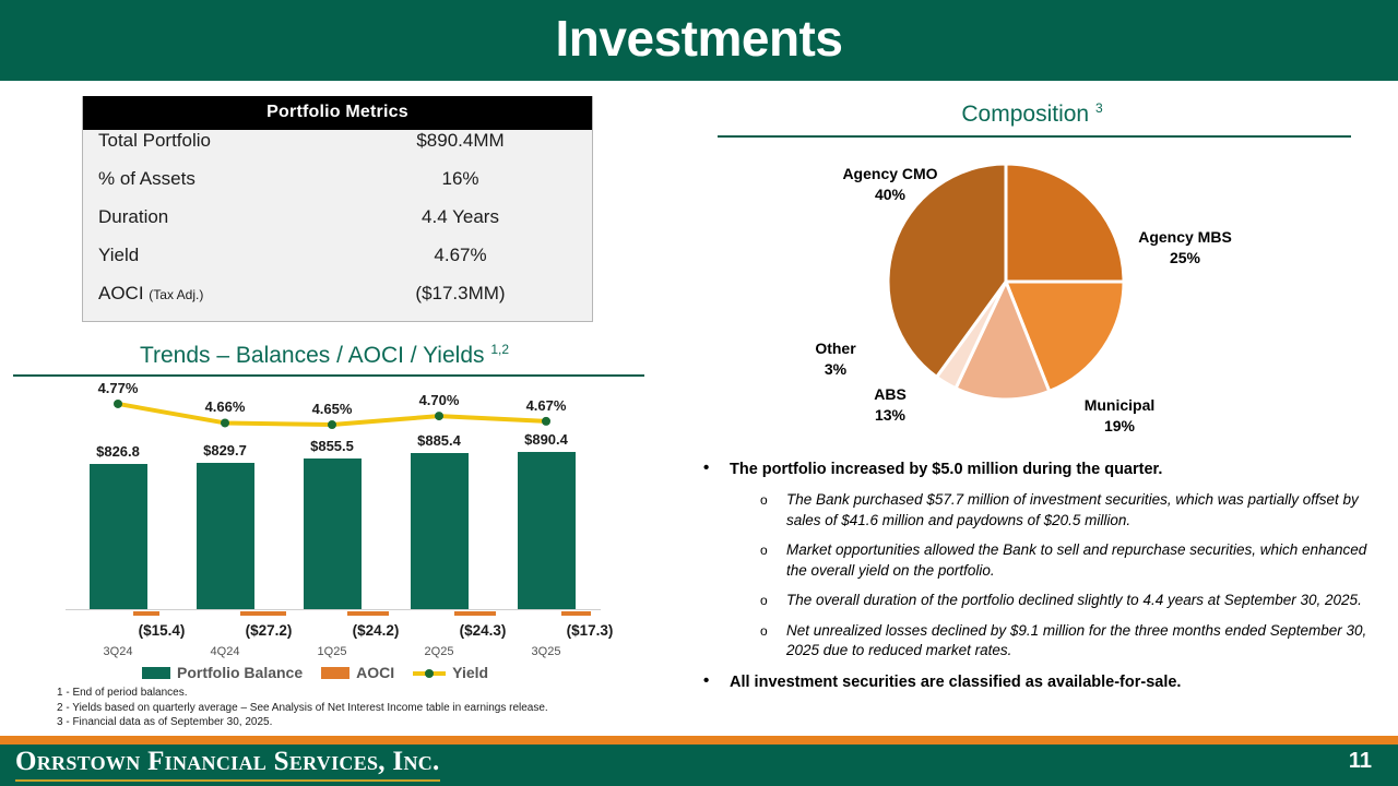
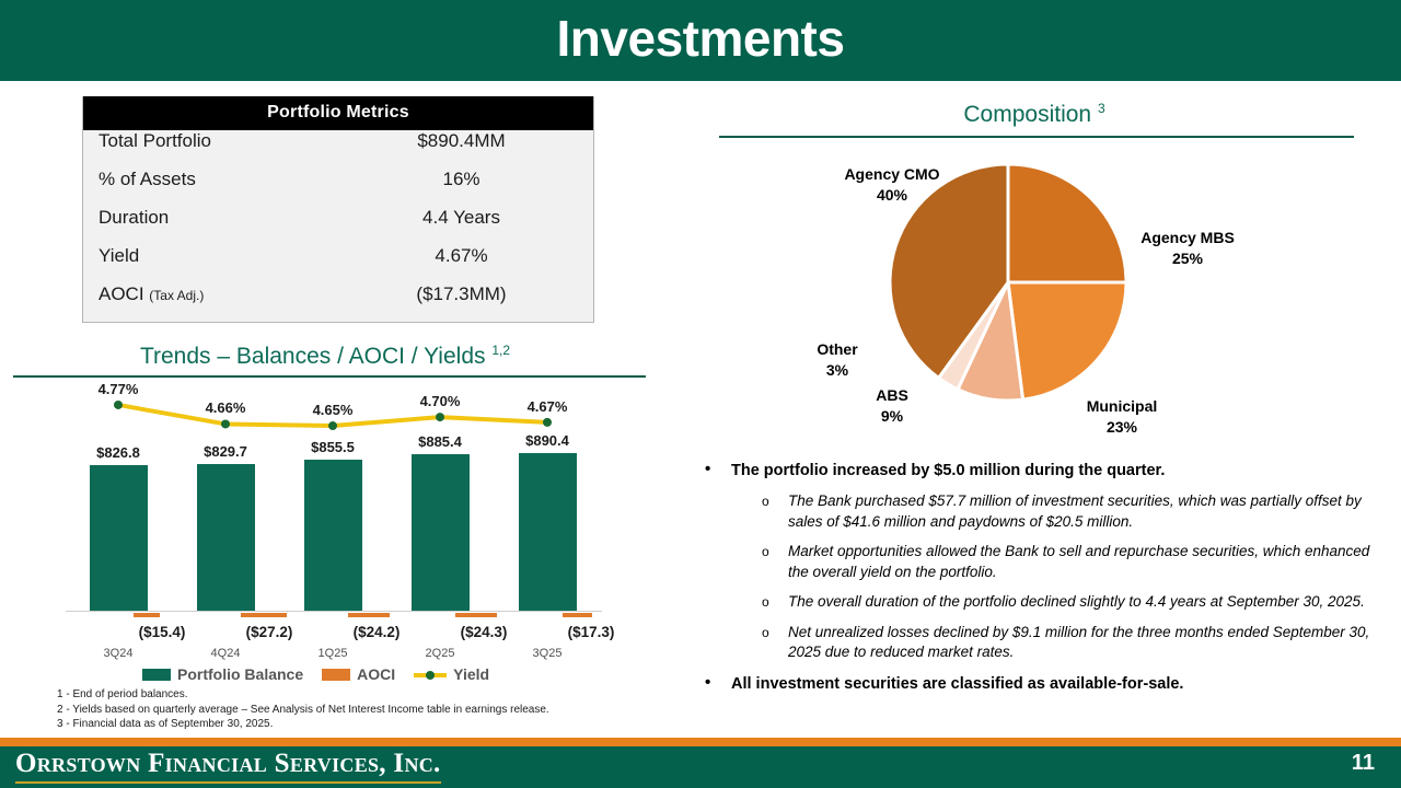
Composition/Municipal: 19% -> 23%
Composition/ABS: 13% -> 9%
